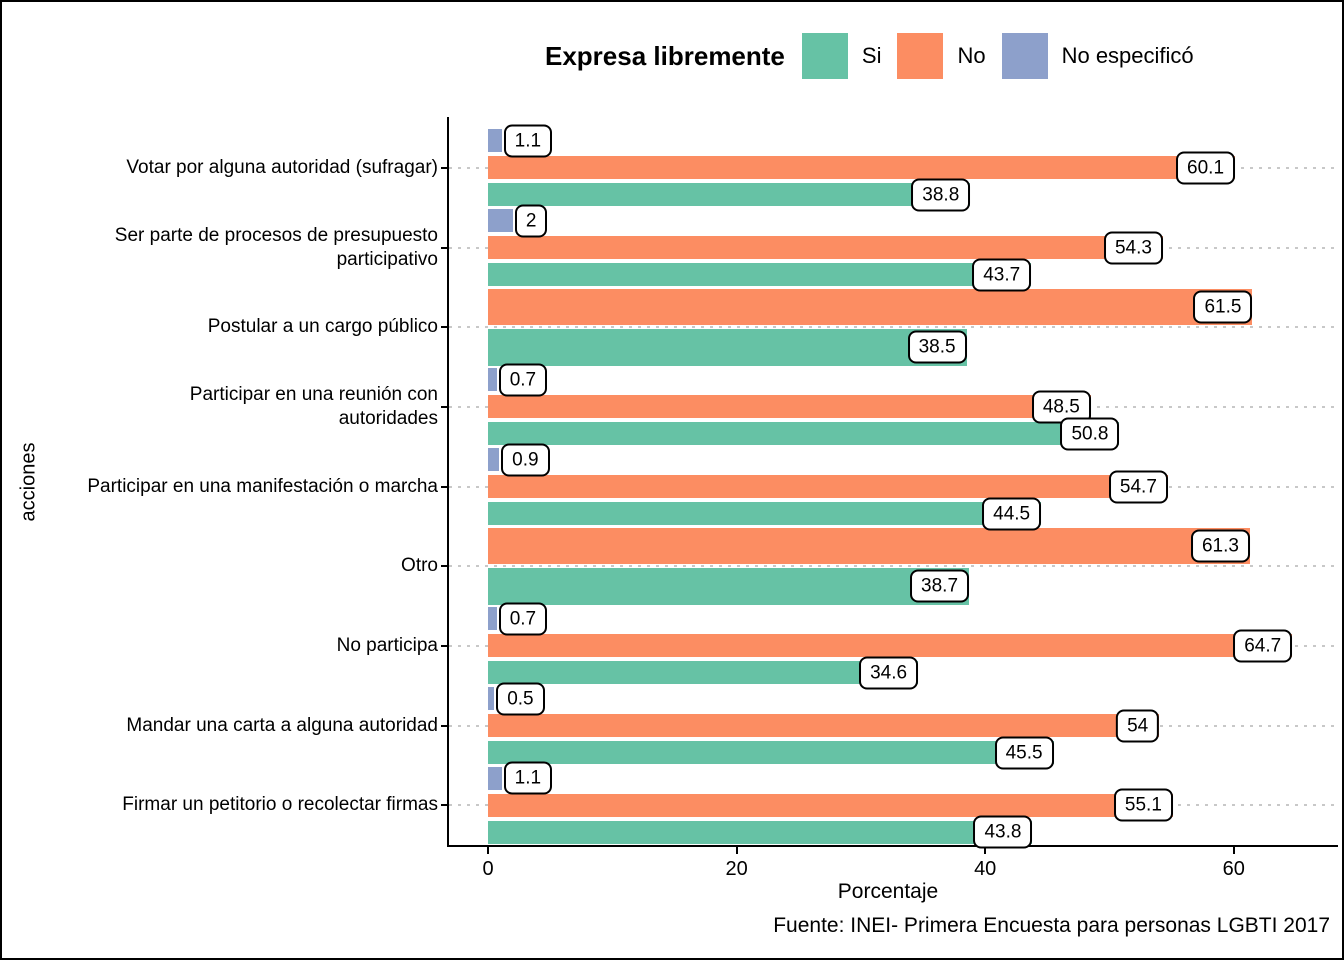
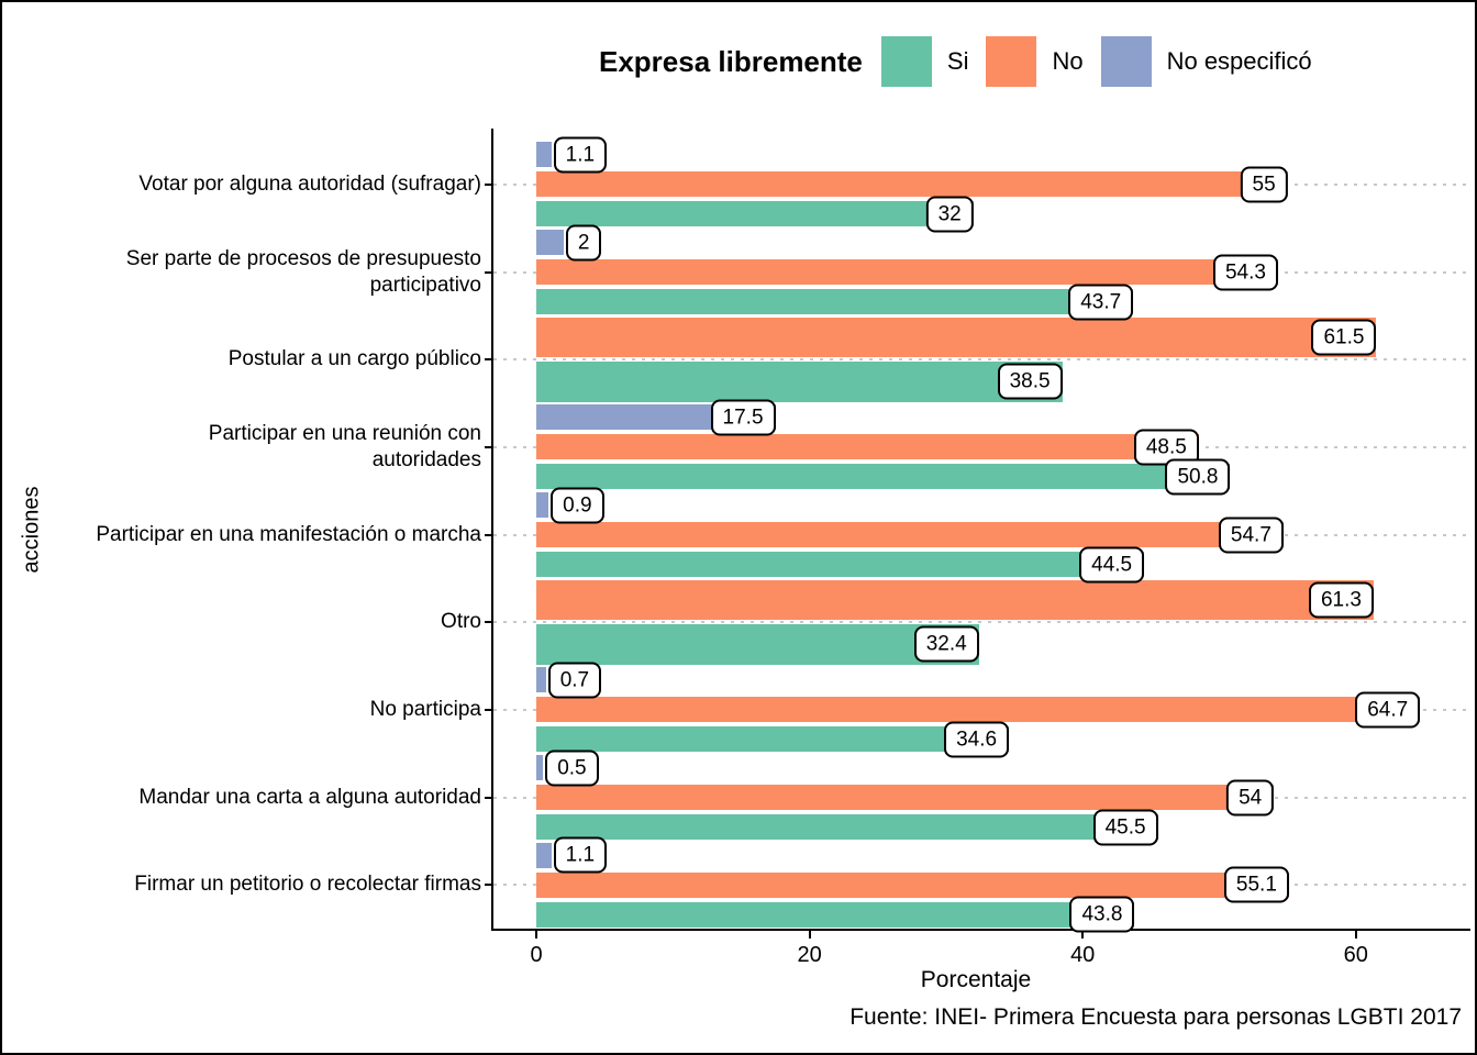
No/Votar por alguna autoridad (sufragar): 60.1 -> 55
Si/Votar por alguna autoridad (sufragar): 38.8 -> 32
No especificó/Participar en una reunión con autoridades: 0.7 -> 17.5
Si/Otro: 38.7 -> 32.4
